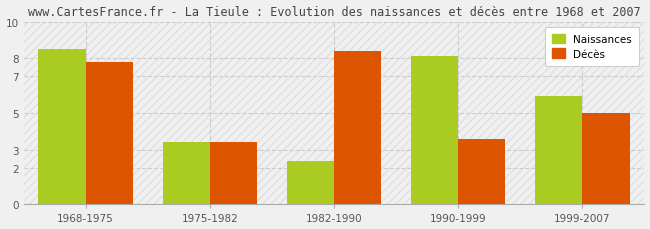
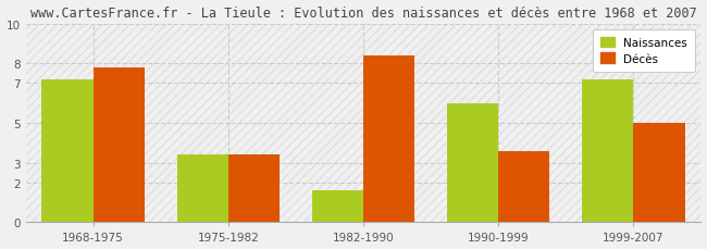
Naissances/1968-1975: 8.5 -> 7.2
Naissances/1982-1990: 2.4 -> 1.6
Naissances/1990-1999: 8.1 -> 6.0
Naissances/1999-2007: 5.9 -> 7.2
